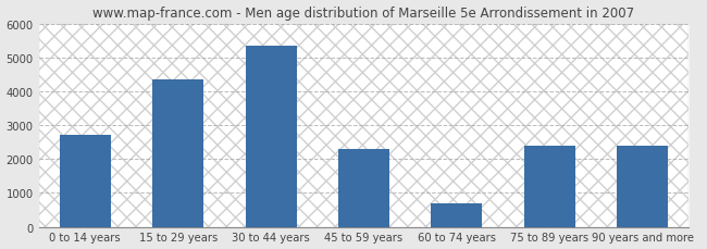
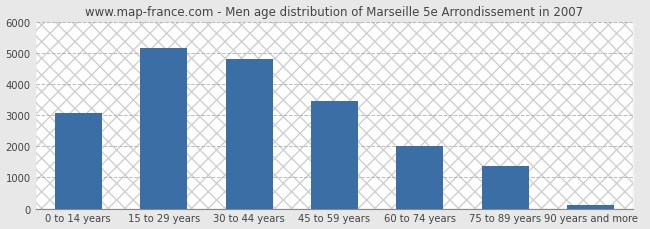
0 to 14 years: 2700 -> 3050
15 to 29 years: 4350 -> 5150
30 to 44 years: 5350 -> 4800
45 to 59 years: 2300 -> 3450
60 to 74 years: 700 -> 2020
75 to 89 years: 2400 -> 1350
90 years and more: 2400 -> 130
